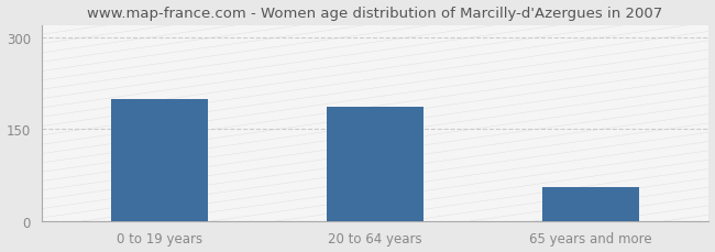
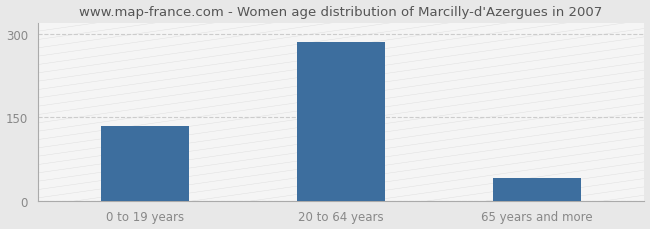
0 to 19 years: 200 -> 135
20 to 64 years: 186 -> 285
65 years and more: 56 -> 40
